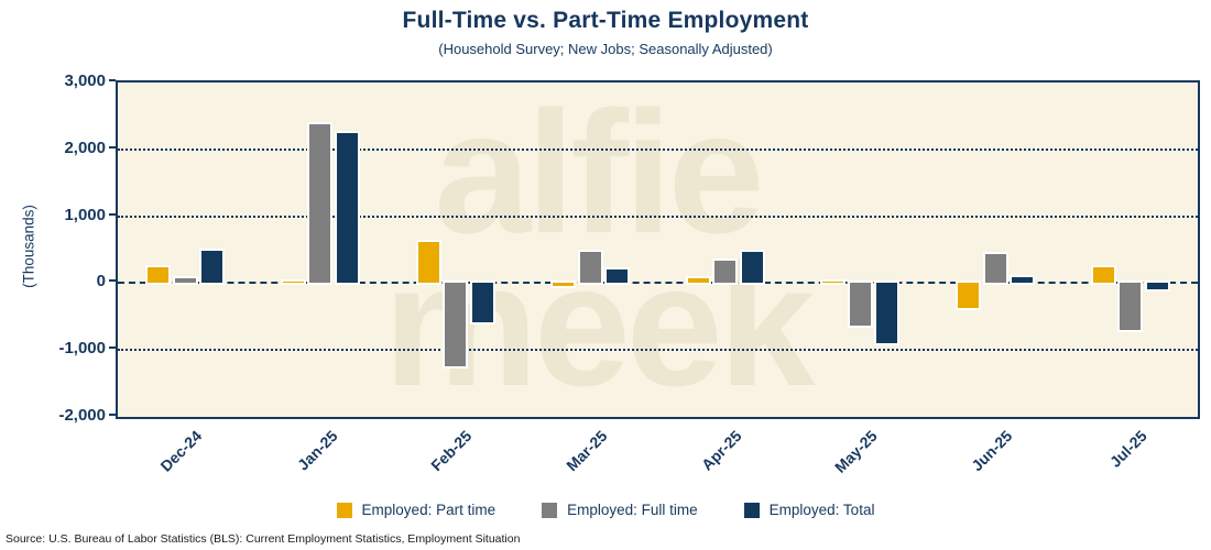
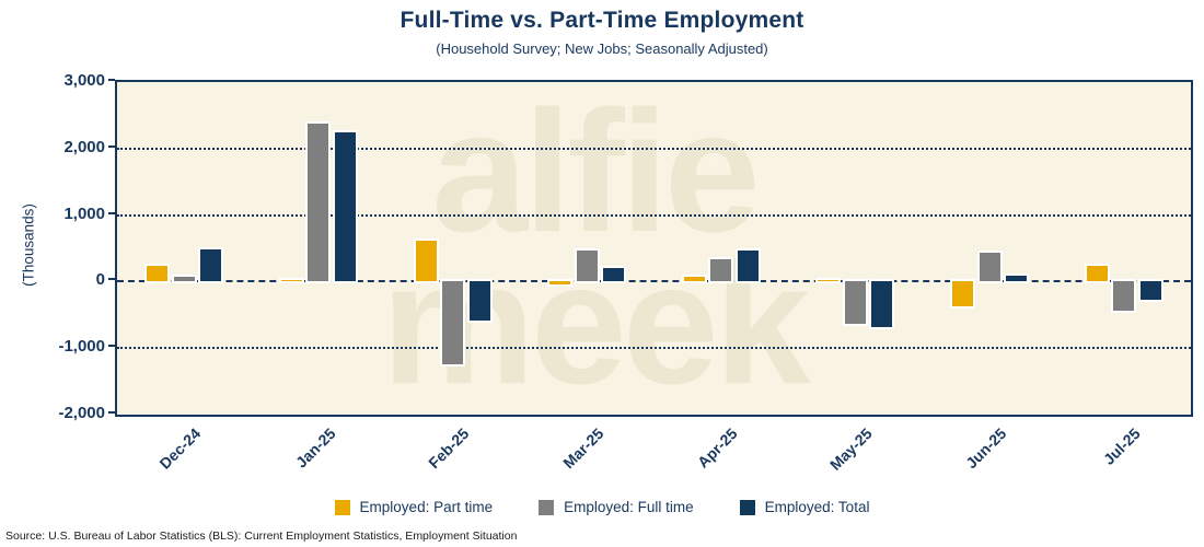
Employed: Total/May-25: -900 -> -700
Employed: Full time/Jul-25: -700 -> -400
Employed: Total/Jul-25: -100 -> -300
